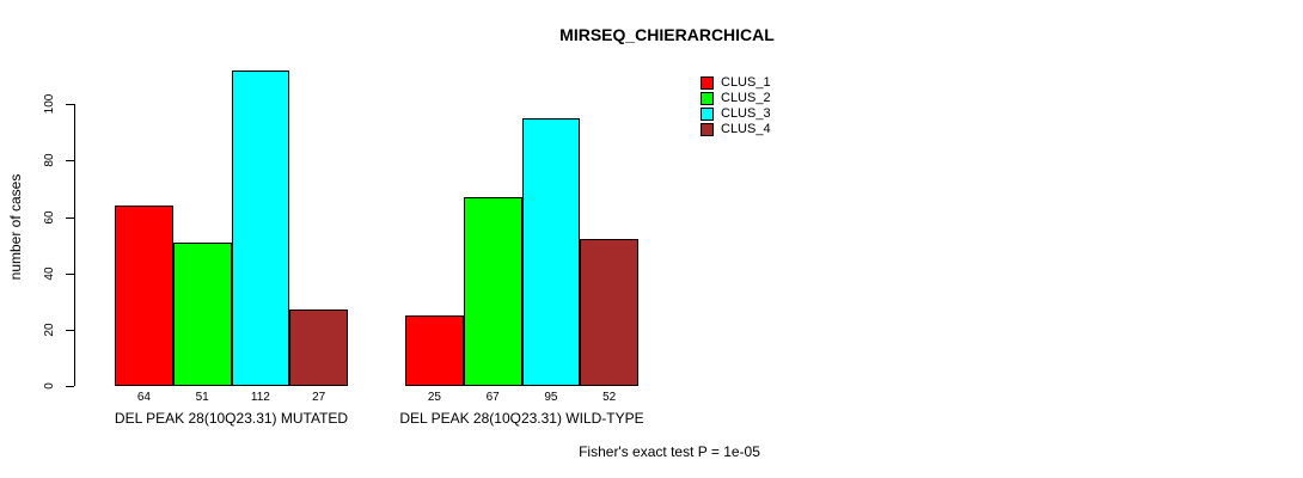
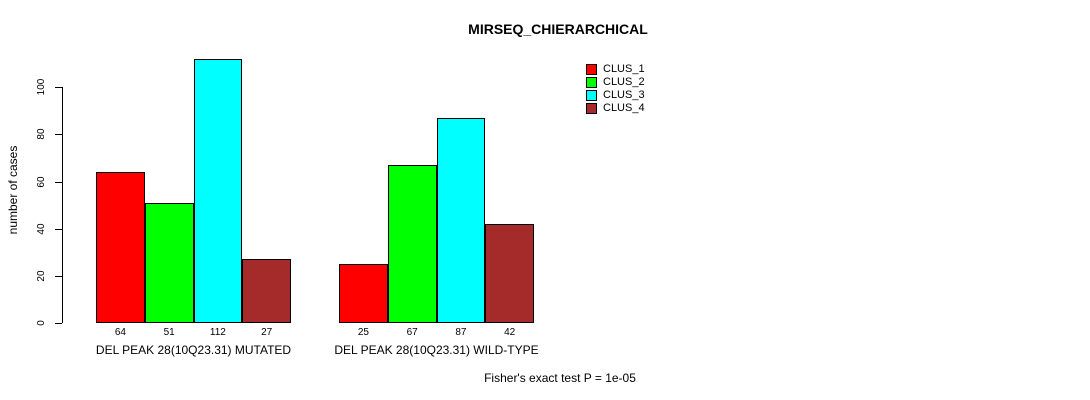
CLUS_3/DEL PEAK 28(10Q23.31) WILD-TYPE: 95 -> 87
CLUS_4/DEL PEAK 28(10Q23.31) WILD-TYPE: 52 -> 42
